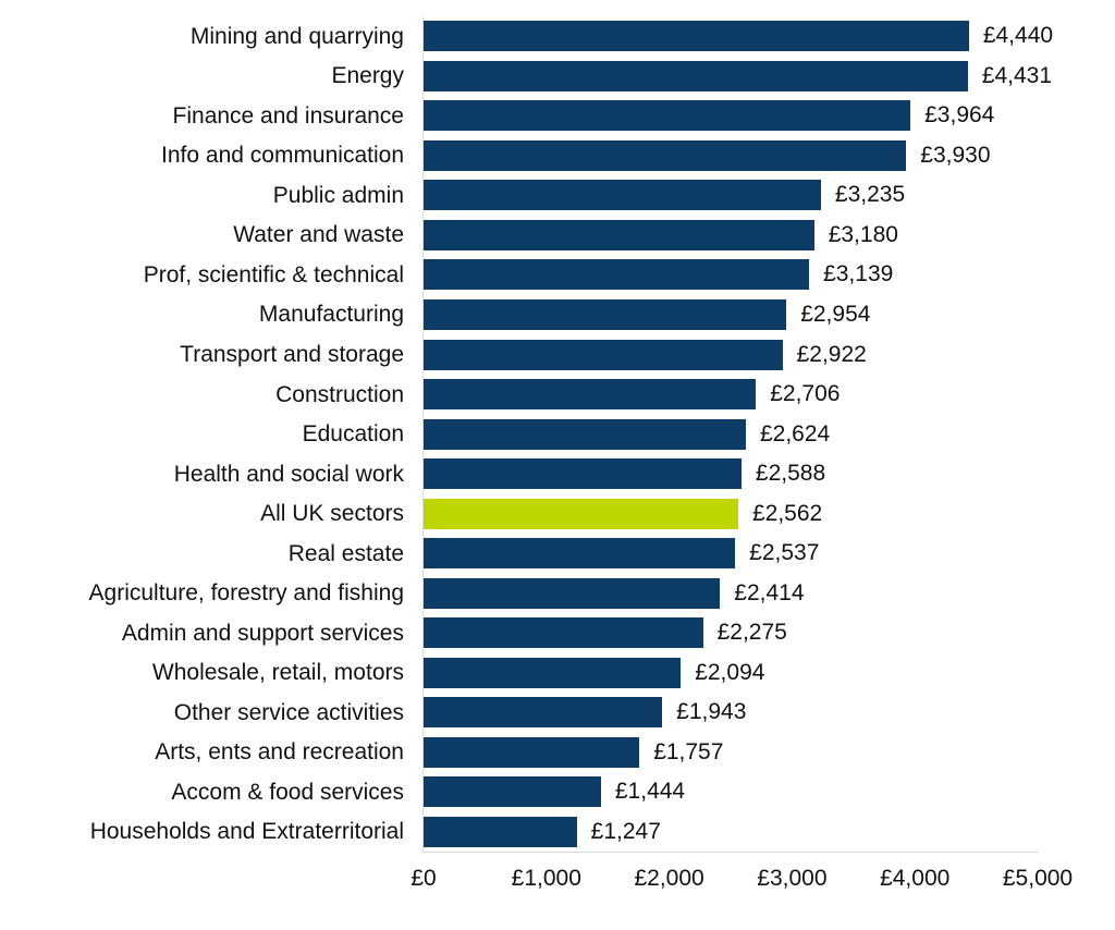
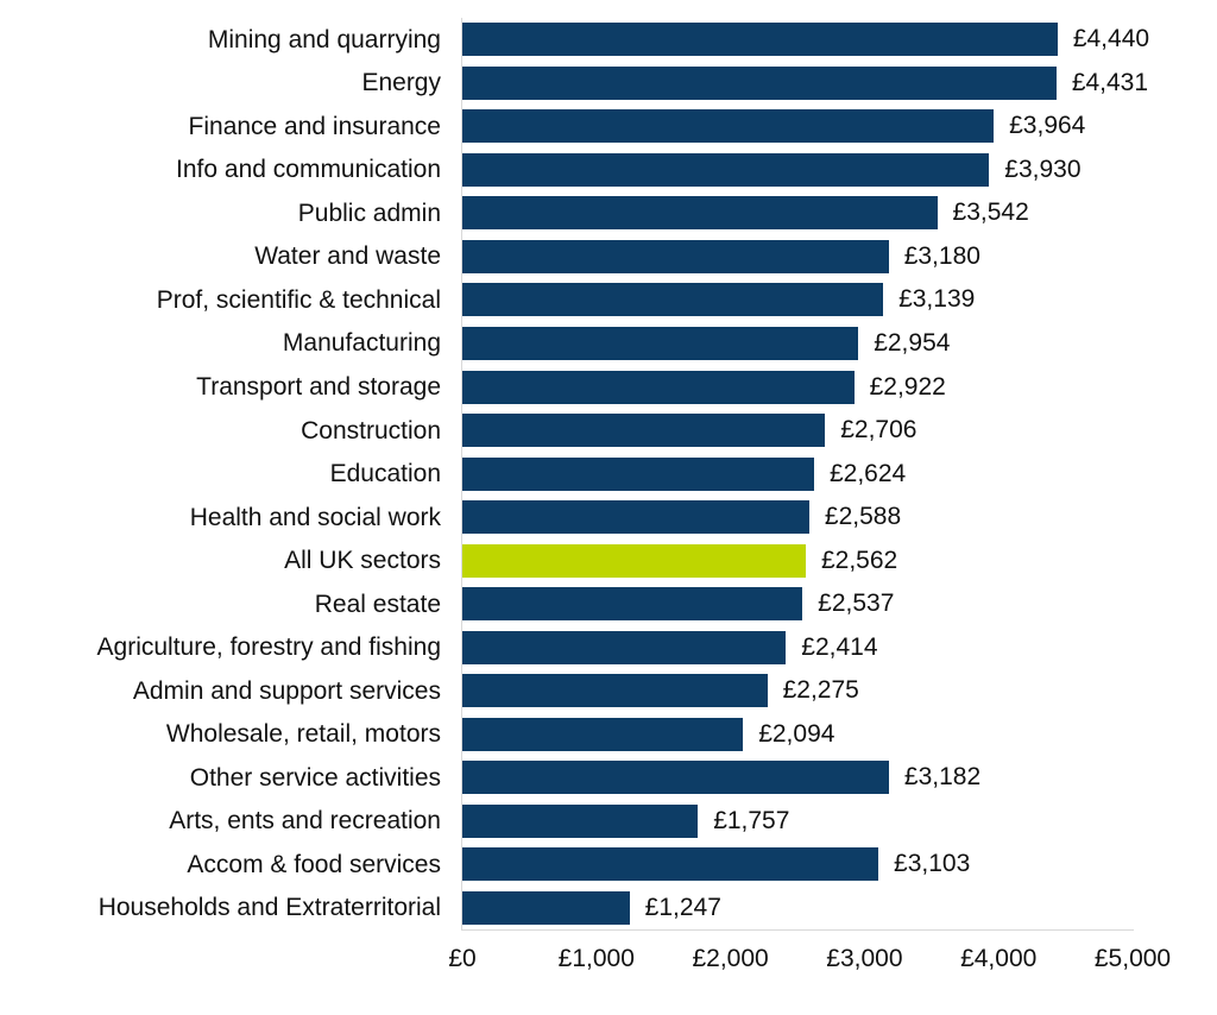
Public admin: £3,235 -> £3,542
Other service activities: £1,943 -> £3,182
Accom & food services: £1,444 -> £3,103
